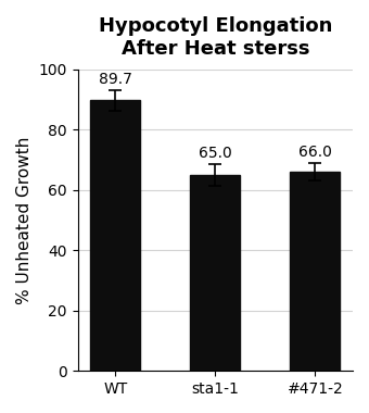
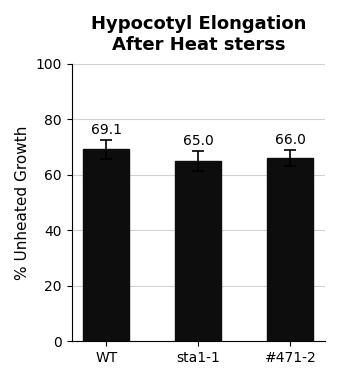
WT: 89.7 -> 69.1
